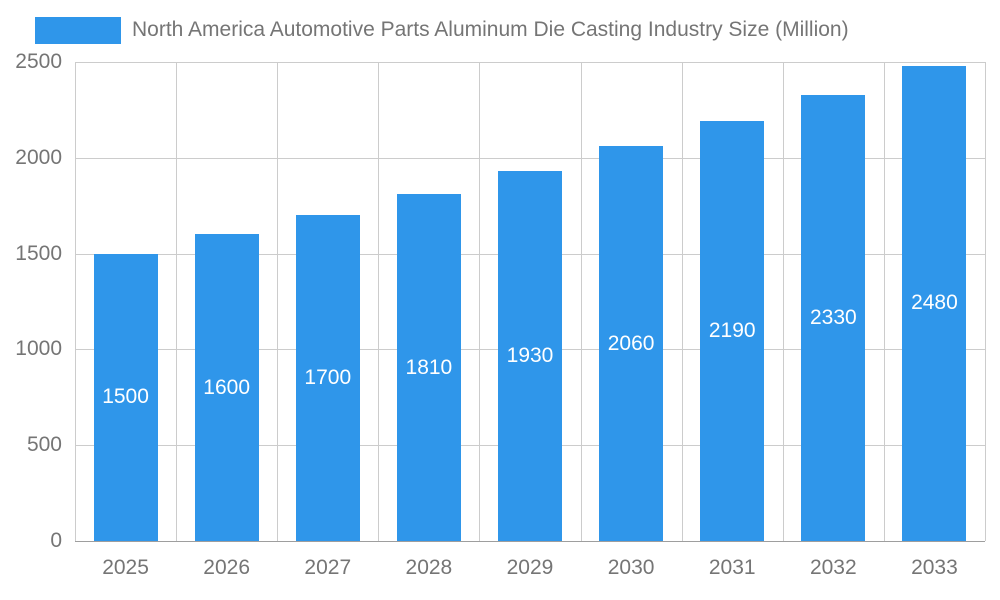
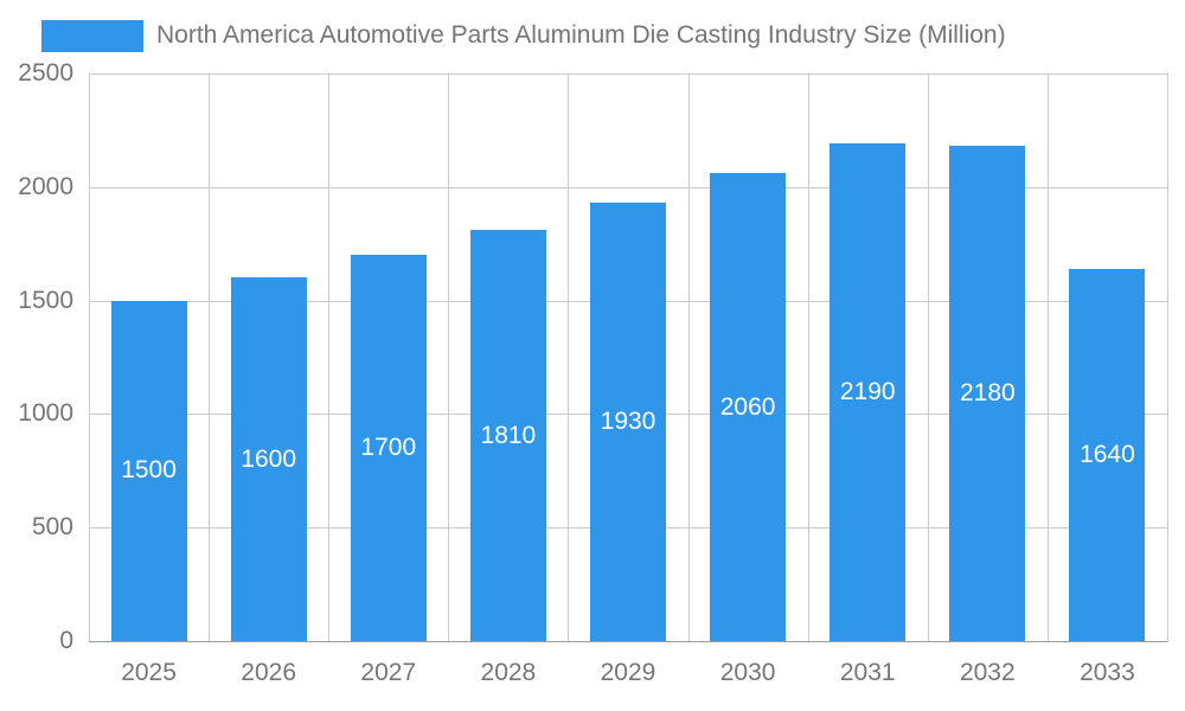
2032: 2330 -> 2180
2033: 2480 -> 1640
